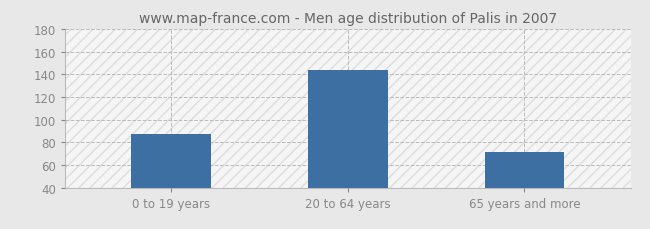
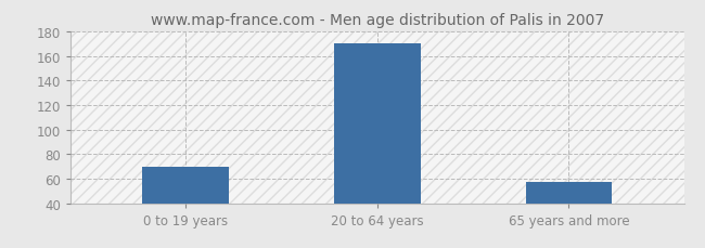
0 to 19 years: 87 -> 70
20 to 64 years: 144 -> 170
65 years and more: 71 -> 57
